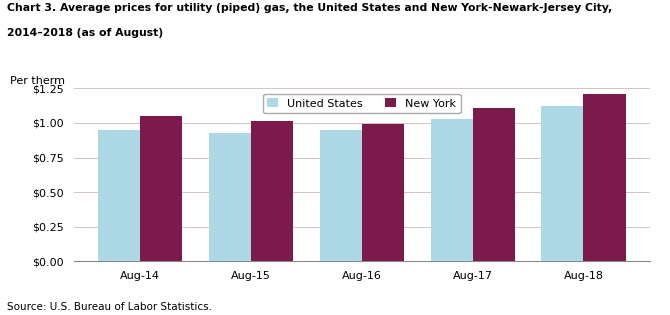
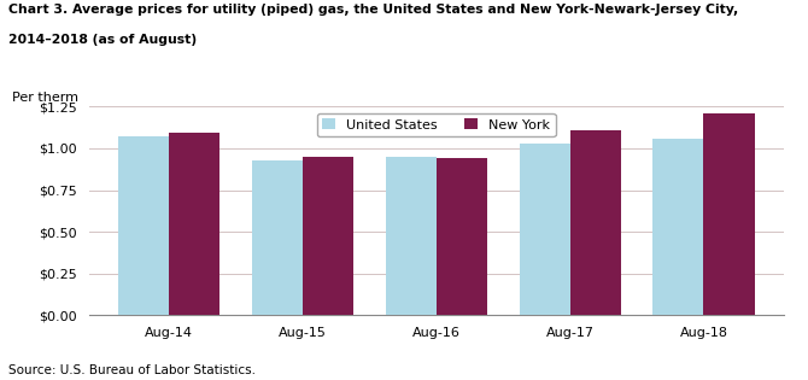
United States/Aug-14: $0.95 -> $1.07
New York/Aug-14: $1.05 -> $1.09
New York/Aug-15: $1.01 -> $0.95
New York/Aug-16: $0.99 -> $0.94
United States/Aug-18: $1.12 -> $1.06
